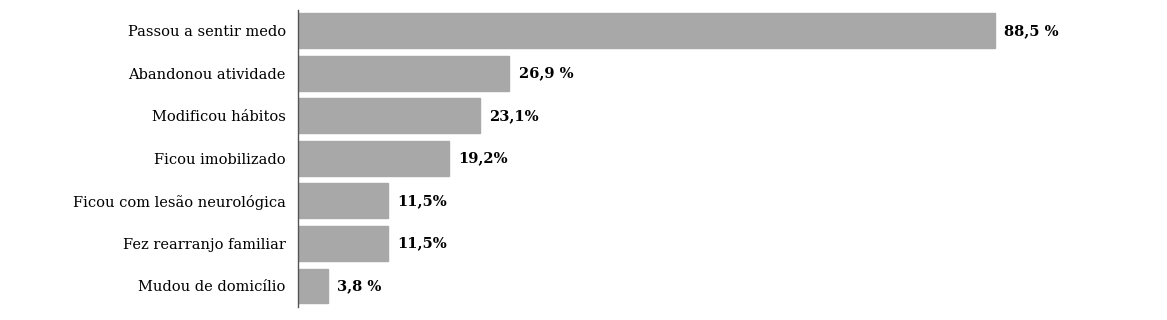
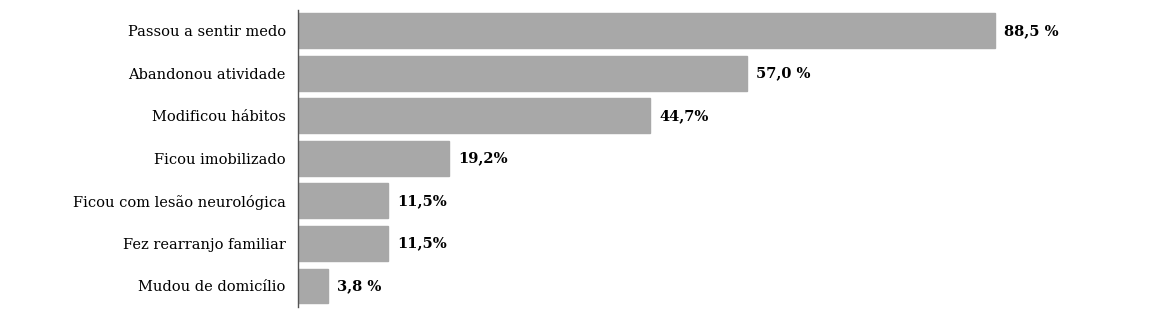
Abandonou atividade: 26,9 -> 57,0
Modificou hábitos: 23,1% -> 44,7%
